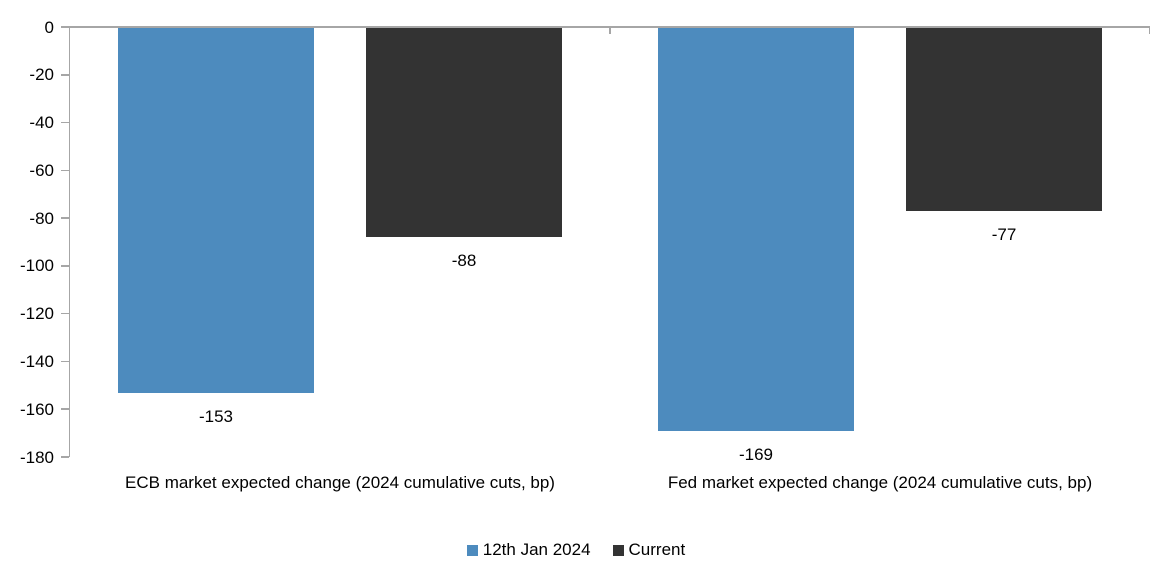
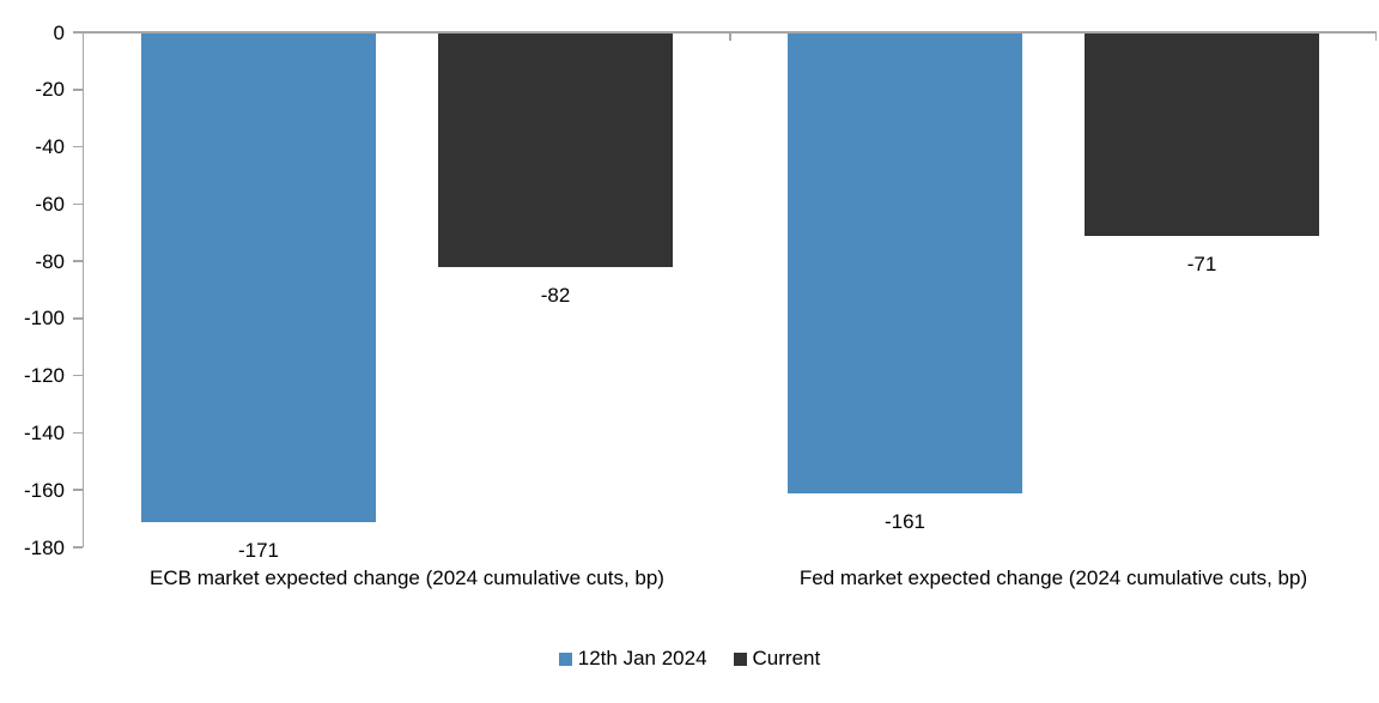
12th Jan 2024/ECB market expected change (2024 cumulative cuts, bp): -153 -> -171
Current/ECB market expected change (2024 cumulative cuts, bp): -88 -> -82
12th Jan 2024/Fed market expected change (2024 cumulative cuts, bp): -169 -> -161
Current/Fed market expected change (2024 cumulative cuts, bp): -77 -> -71
